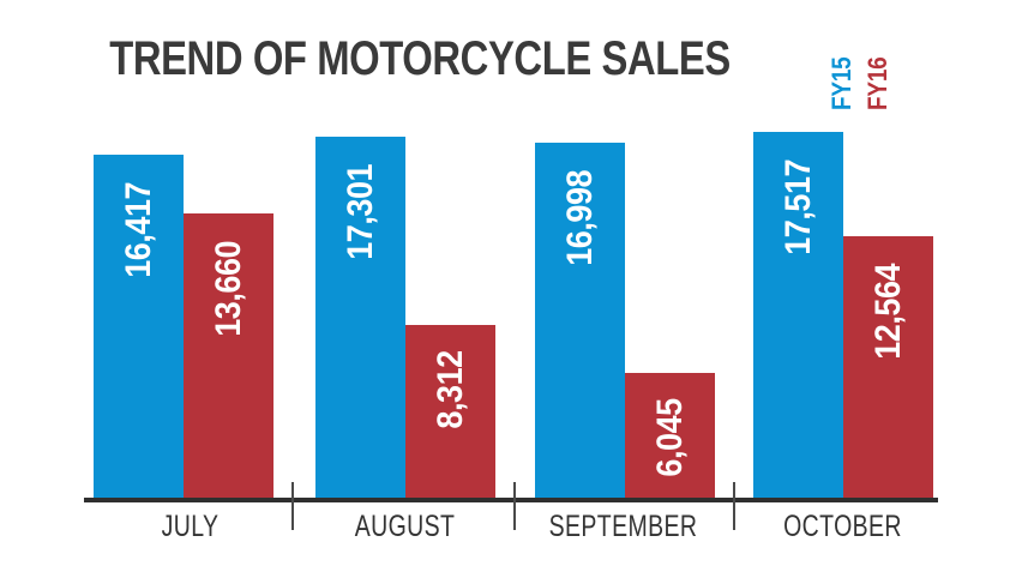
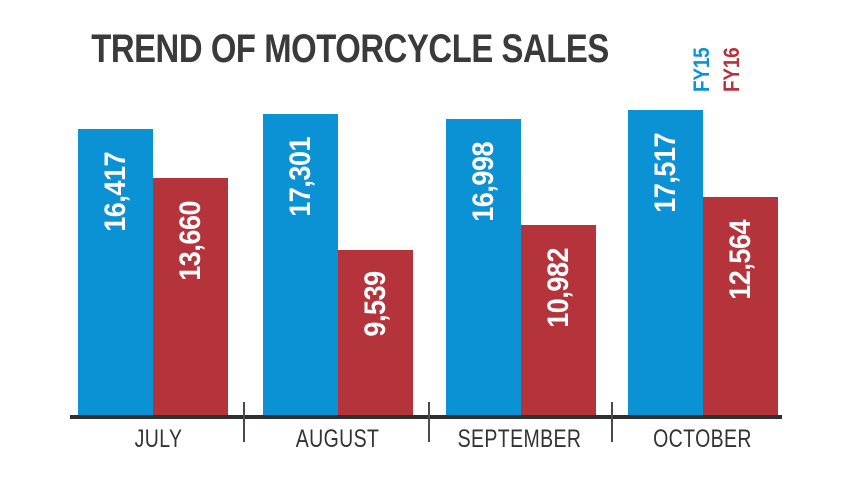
FY16/AUGUST: 8,312 -> 9,539
FY16/SEPTEMBER: 6,045 -> 10,982
